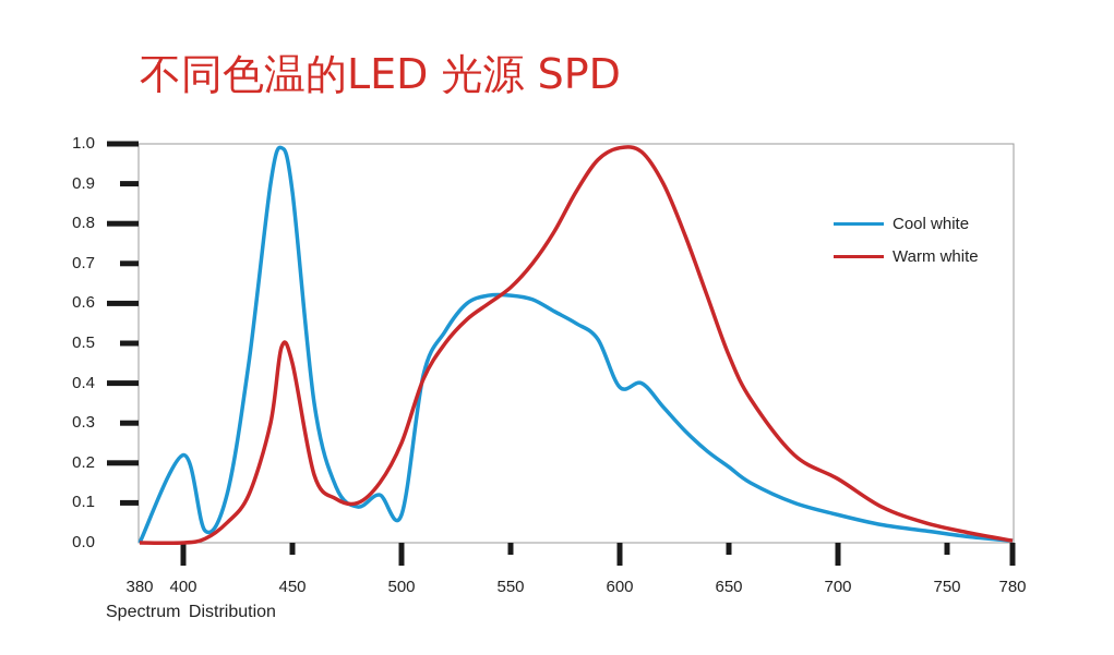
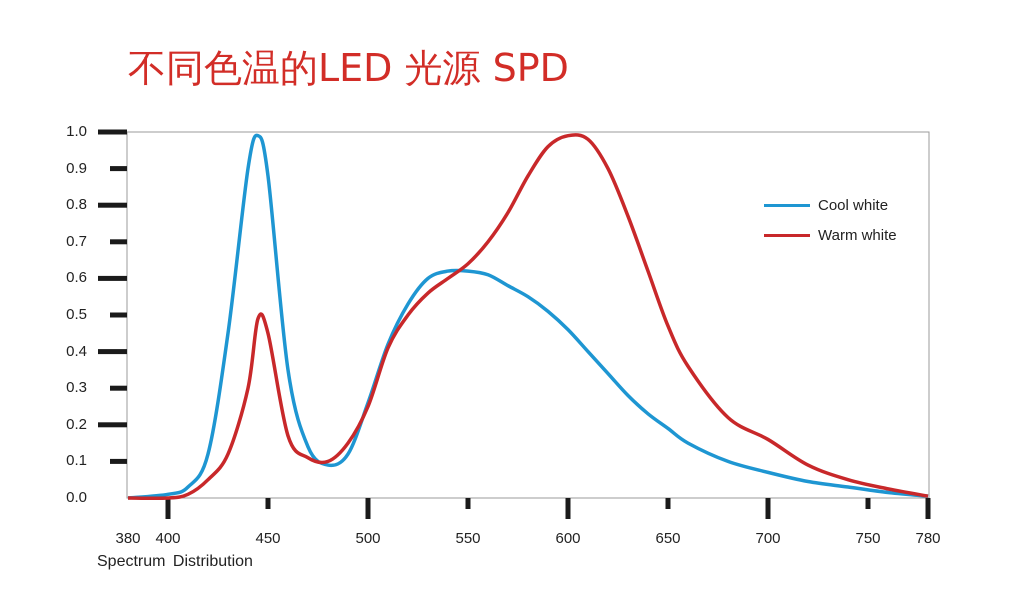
Cool white/400: 0.22 -> 0.01
Cool white/500: 0.07 -> 0.26
Cool white/600: 0.39 -> 0.46
